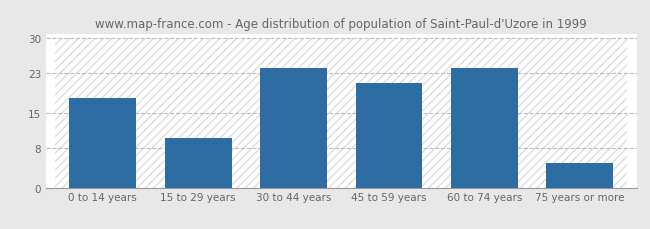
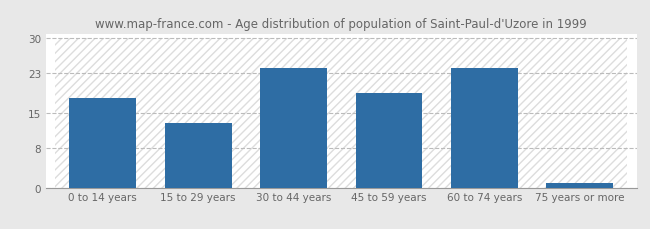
15 to 29 years: 10 -> 13
45 to 59 years: 21 -> 19
75 years or more: 5 -> 1
